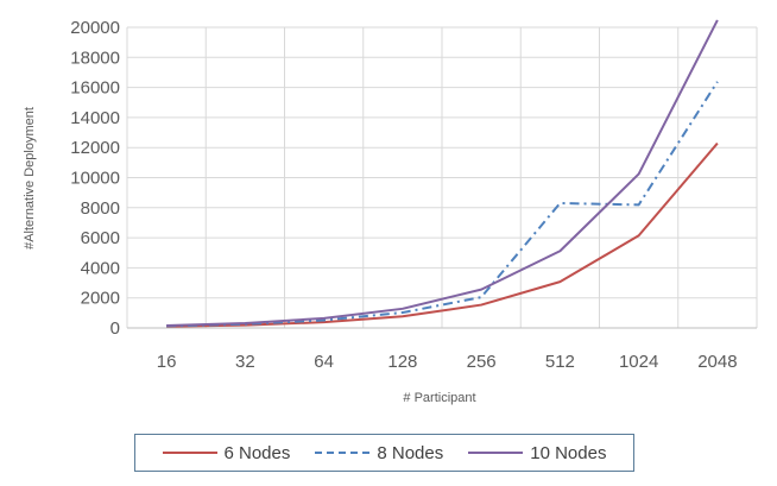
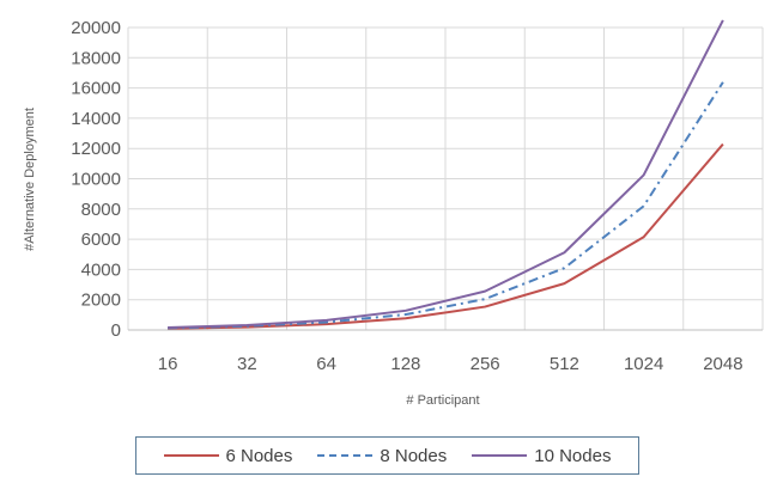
8 Nodes/512: 8300 -> 4100
